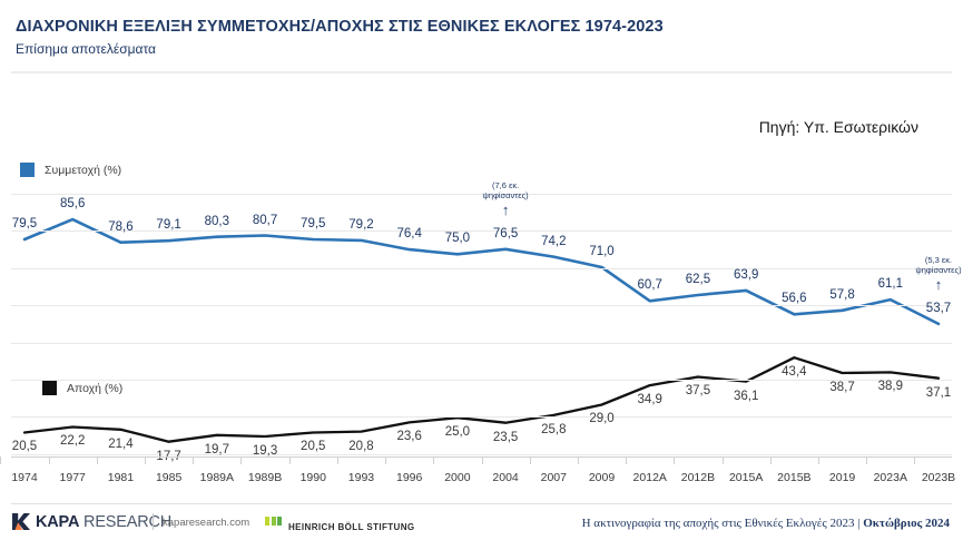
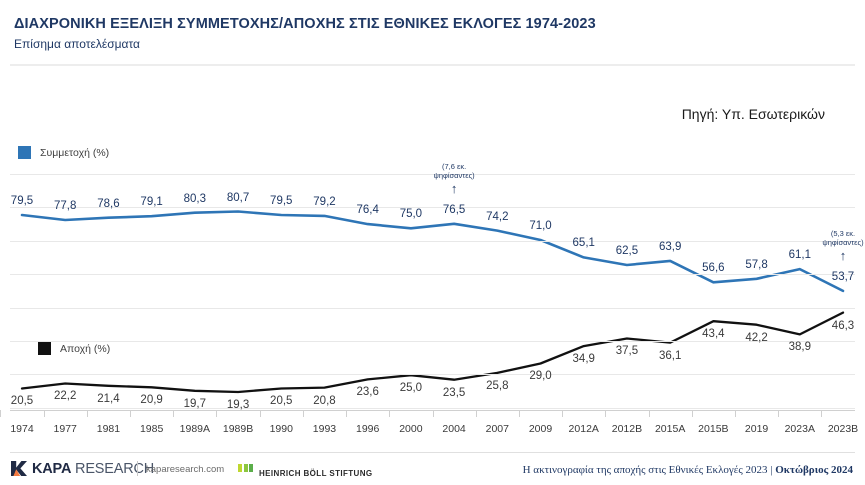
Συμμετοχή (%)/1977: 85,6 -> 77,8
Αποχή (%)/1985: 17,7 -> 20,9
Συμμετοχή (%)/2012A: 60,7 -> 65,1
Αποχή (%)/2019: 38,7 -> 42,2
Αποχή (%)/2023B: 37,1 -> 46,3
